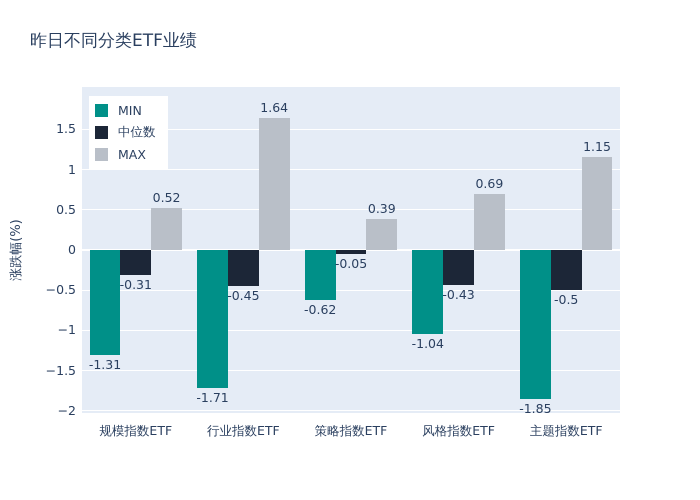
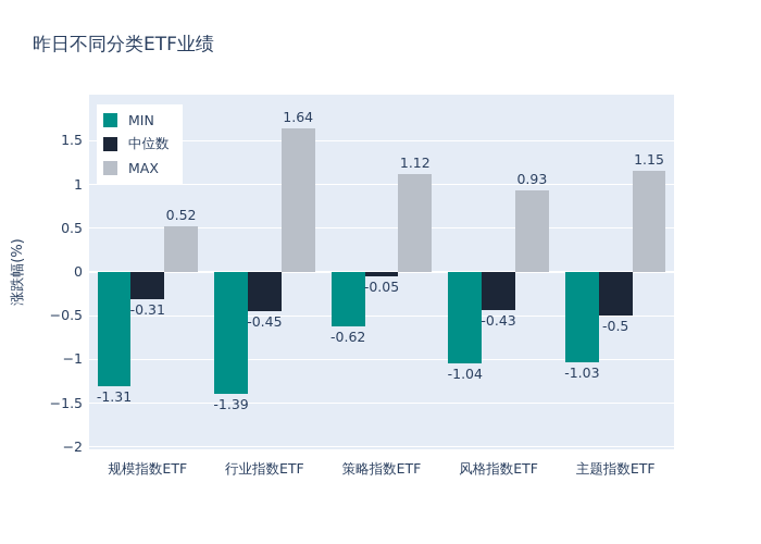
MIN/行业指数ETF: -1.71 -> -1.39
MAX/策略指数ETF: 0.39 -> 1.12
MAX/风格指数ETF: 0.69 -> 0.93
MIN/主题指数ETF: -1.85 -> -1.03
